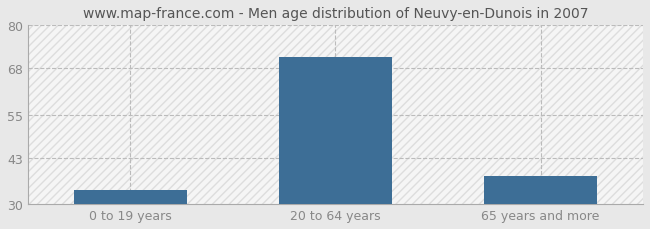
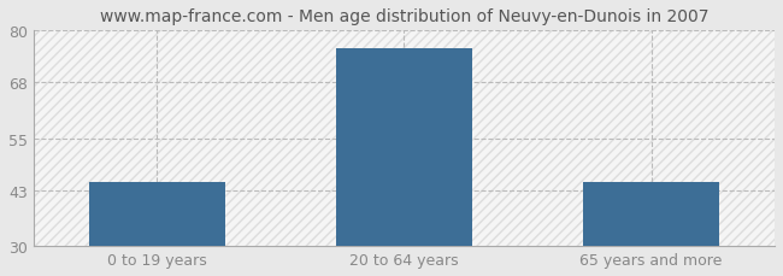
0 to 19 years: 34 -> 45
20 to 64 years: 71 -> 76
65 years and more: 38 -> 45
